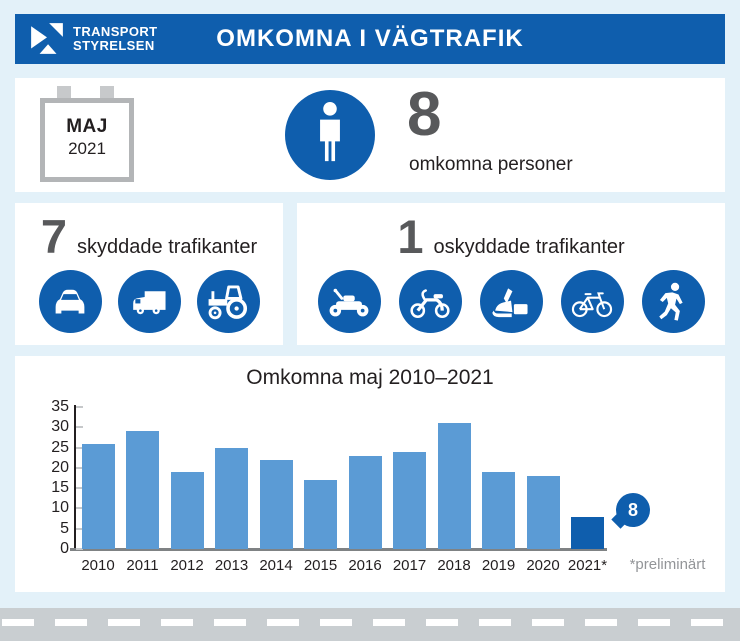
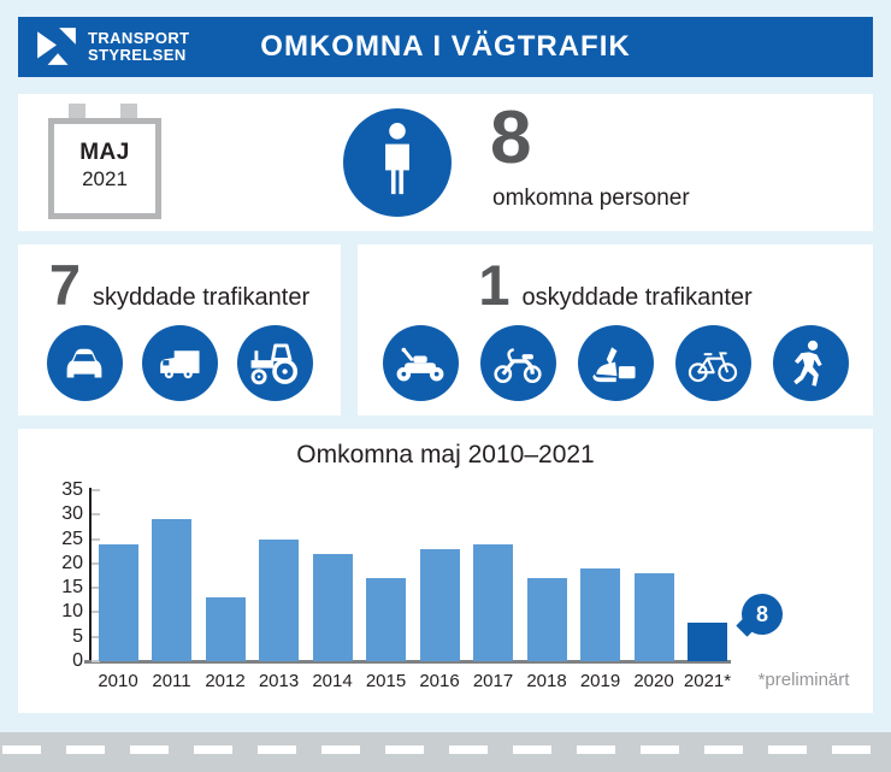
2010: 26 -> 24
2012: 19 -> 13
2018: 31 -> 17
